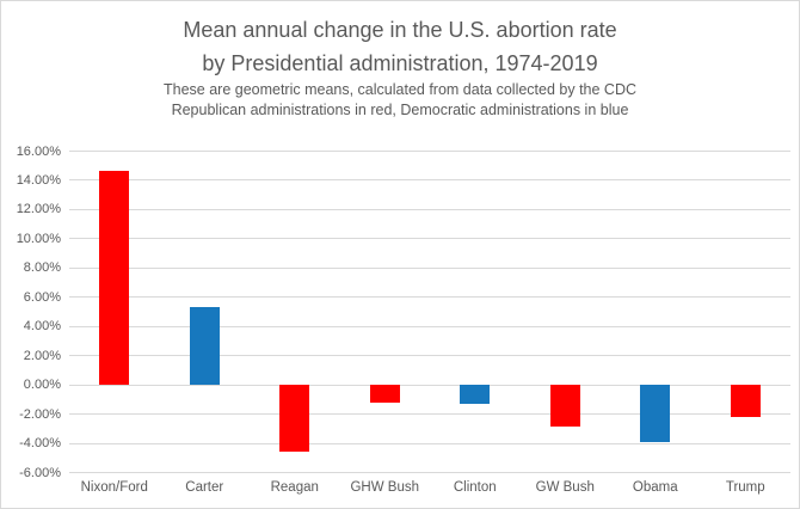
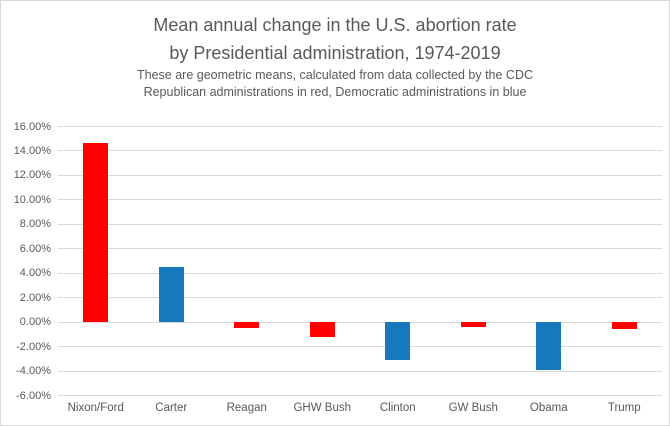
Carter: 5.3% -> 4.5%
Reagan: -4.6% -> -0.5%
Clinton: -1.3% -> -3.1%
GW Bush: -2.9% -> -0.4%
Trump: -2.2% -> -0.6%
